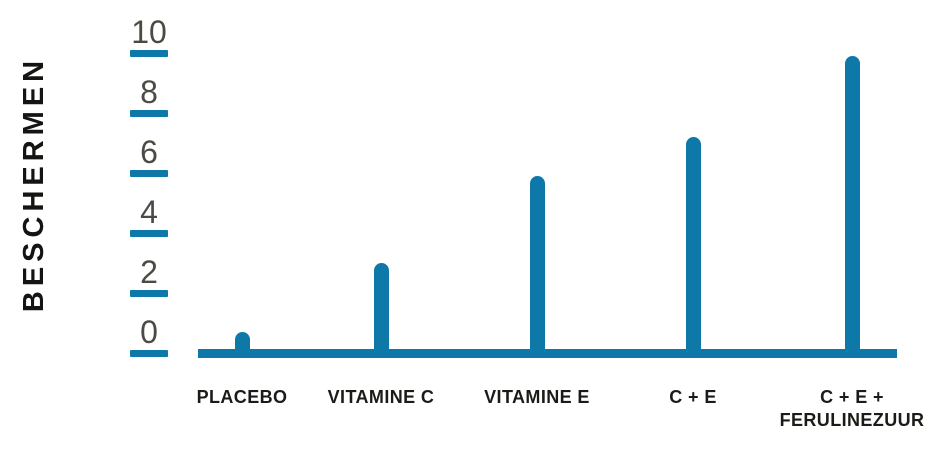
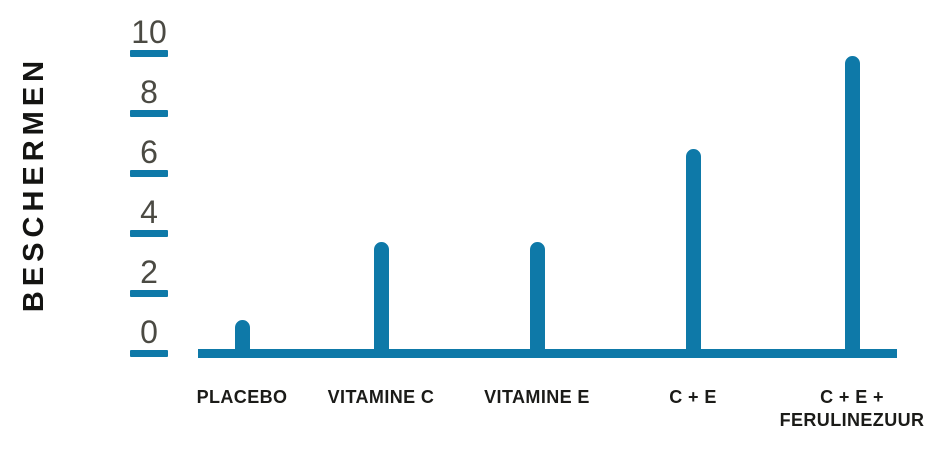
PLACEBO: 0.7 -> 1.1
VITAMINE C: 3.0 -> 3.7
VITAMINE E: 5.9 -> 3.7
C + E: 7.2 -> 6.8
